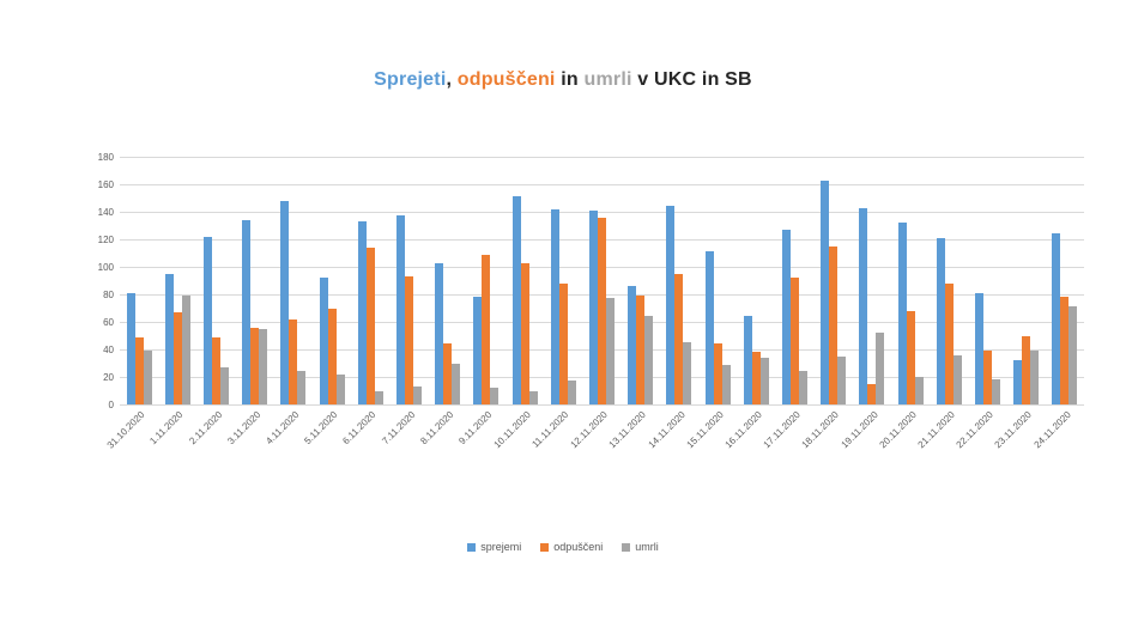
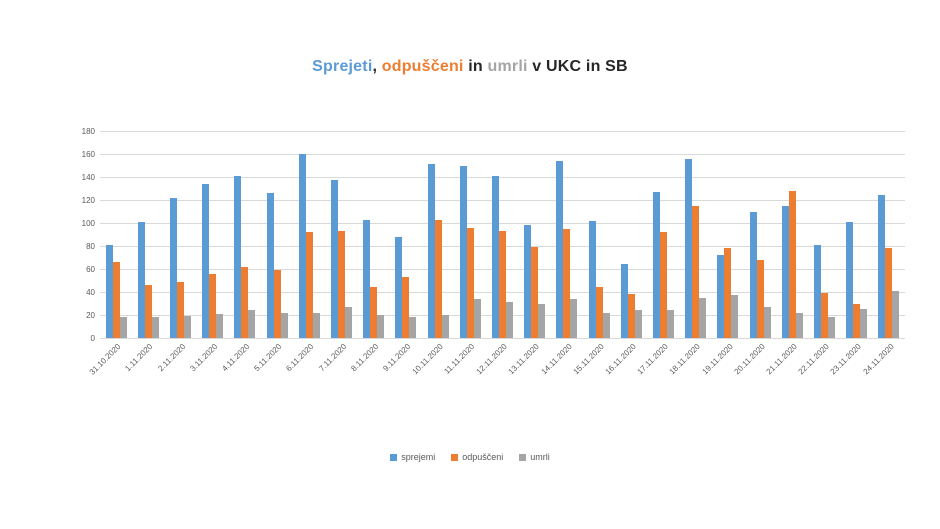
odpuščeni/31.10.2020: 49 -> 66
umrli/31.10.2020: 39 -> 18
sprejemi/1.11.2020: 95 -> 101
odpuščeni/1.11.2020: 67 -> 46
umrli/1.11.2020: 79 -> 18
umrli/2.11.2020: 27 -> 19
umrli/3.11.2020: 55 -> 21
sprejemi/4.11.2020: 148 -> 141
sprejemi/5.11.2020: 92 -> 126
odpuščeni/5.11.2020: 70 -> 59
sprejemi/6.11.2020: 133 -> 160
odpuščeni/6.11.2020: 114 -> 92
umrli/6.11.2020: 10 -> 22
umrli/7.11.2020: 13 -> 27
umrli/8.11.2020: 30 -> 20
sprejemi/9.11.2020: 78 -> 88
odpuščeni/9.11.2020: 109 -> 53
umrli/9.11.2020: 12 -> 18
umrli/10.11.2020: 10 -> 20
sprejemi/11.11.2020: 142 -> 150
odpuščeni/11.11.2020: 88 -> 96
umrli/11.11.2020: 17 -> 34
odpuščeni/12.11.2020: 136 -> 93
umrli/12.11.2020: 77 -> 31
sprejemi/13.11.2020: 86 -> 98
umrli/13.11.2020: 64 -> 30
sprejemi/14.11.2020: 144 -> 154
umrli/14.11.2020: 45 -> 34
sprejemi/15.11.2020: 111 -> 102
umrli/15.11.2020: 29 -> 22
umrli/16.11.2020: 34 -> 24
sprejemi/18.11.2020: 163 -> 156
sprejemi/19.11.2020: 143 -> 72
odpuščeni/19.11.2020: 15 -> 78
umrli/19.11.2020: 52 -> 37
sprejemi/20.11.2020: 132 -> 110
umrli/20.11.2020: 20 -> 27
sprejemi/21.11.2020: 121 -> 115
odpuščeni/21.11.2020: 88 -> 128
umrli/21.11.2020: 36 -> 22
sprejemi/23.11.2020: 32 -> 101
odpuščeni/23.11.2020: 50 -> 30
umrli/23.11.2020: 39 -> 25
umrli/24.11.2020: 71 -> 41
